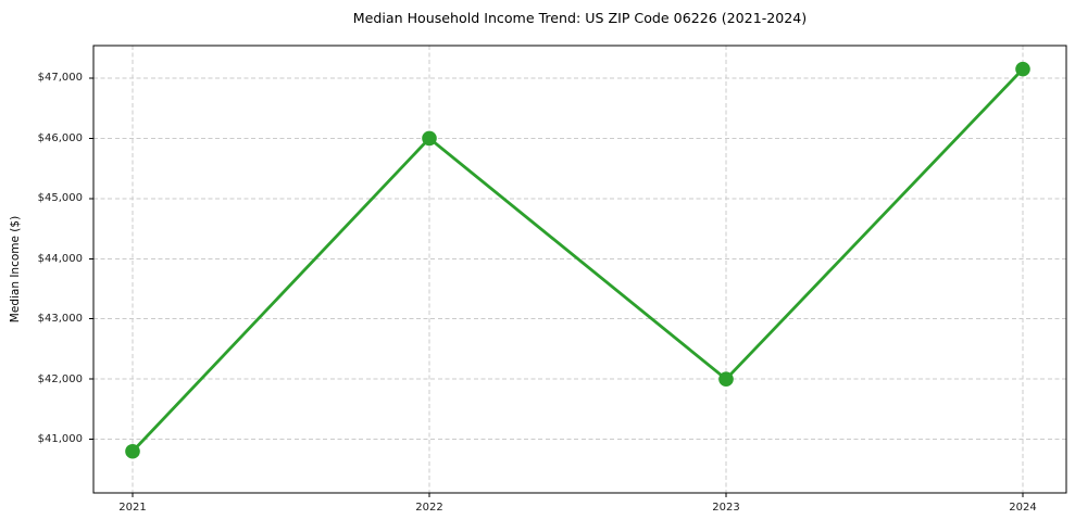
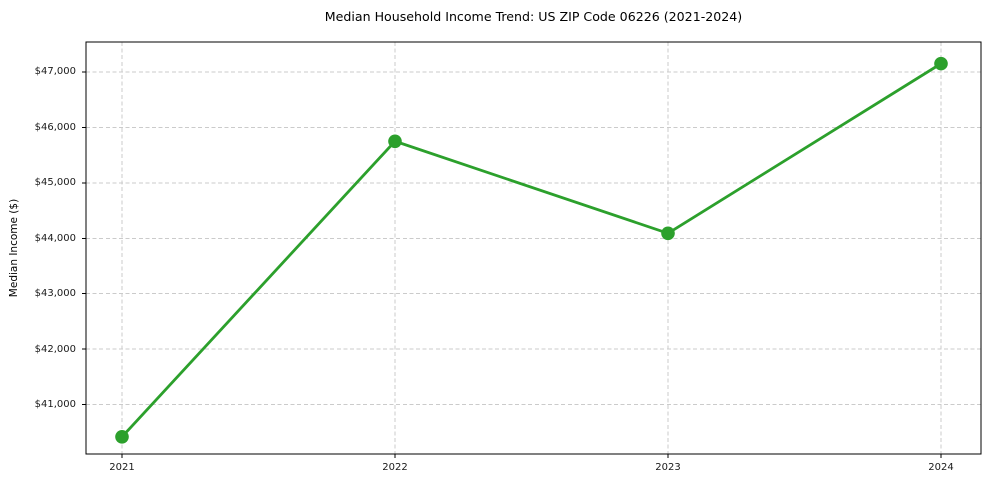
2021: $40800 -> $40400
2022: $46000 -> $45800
2023: $42000 -> $44100
